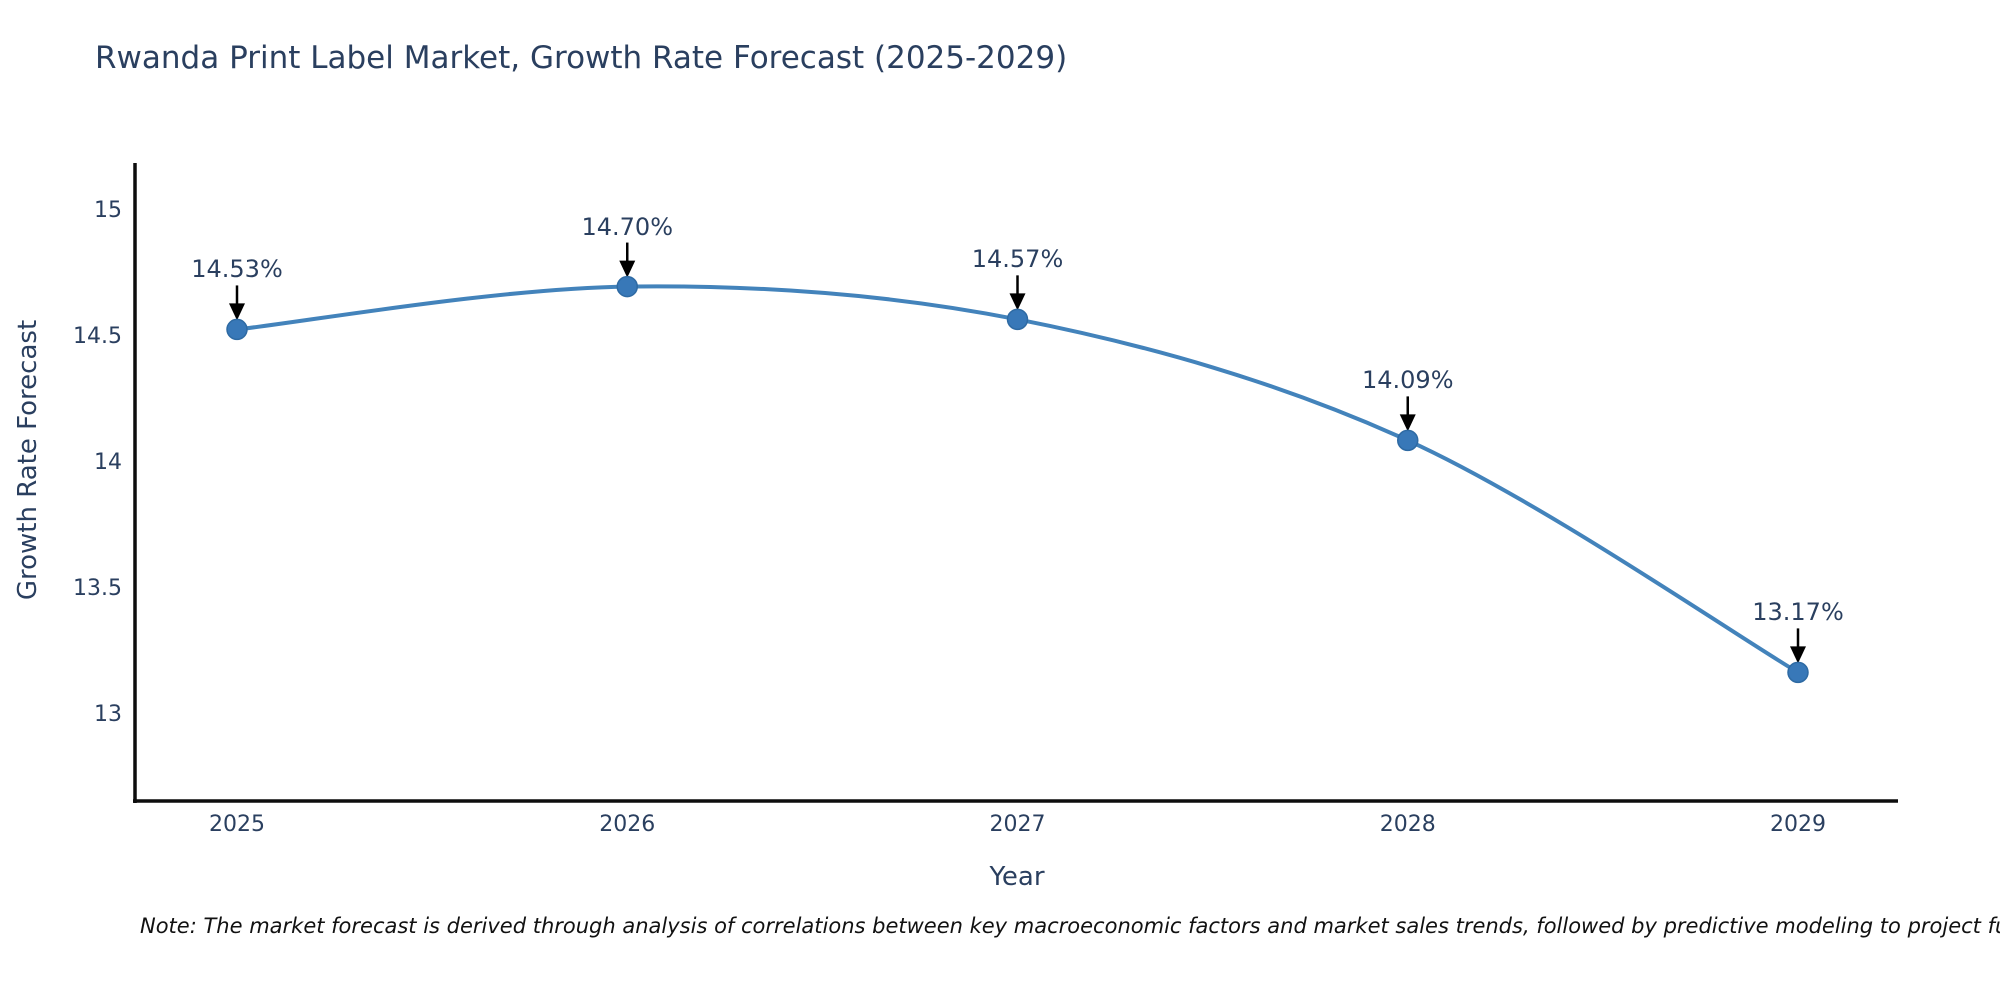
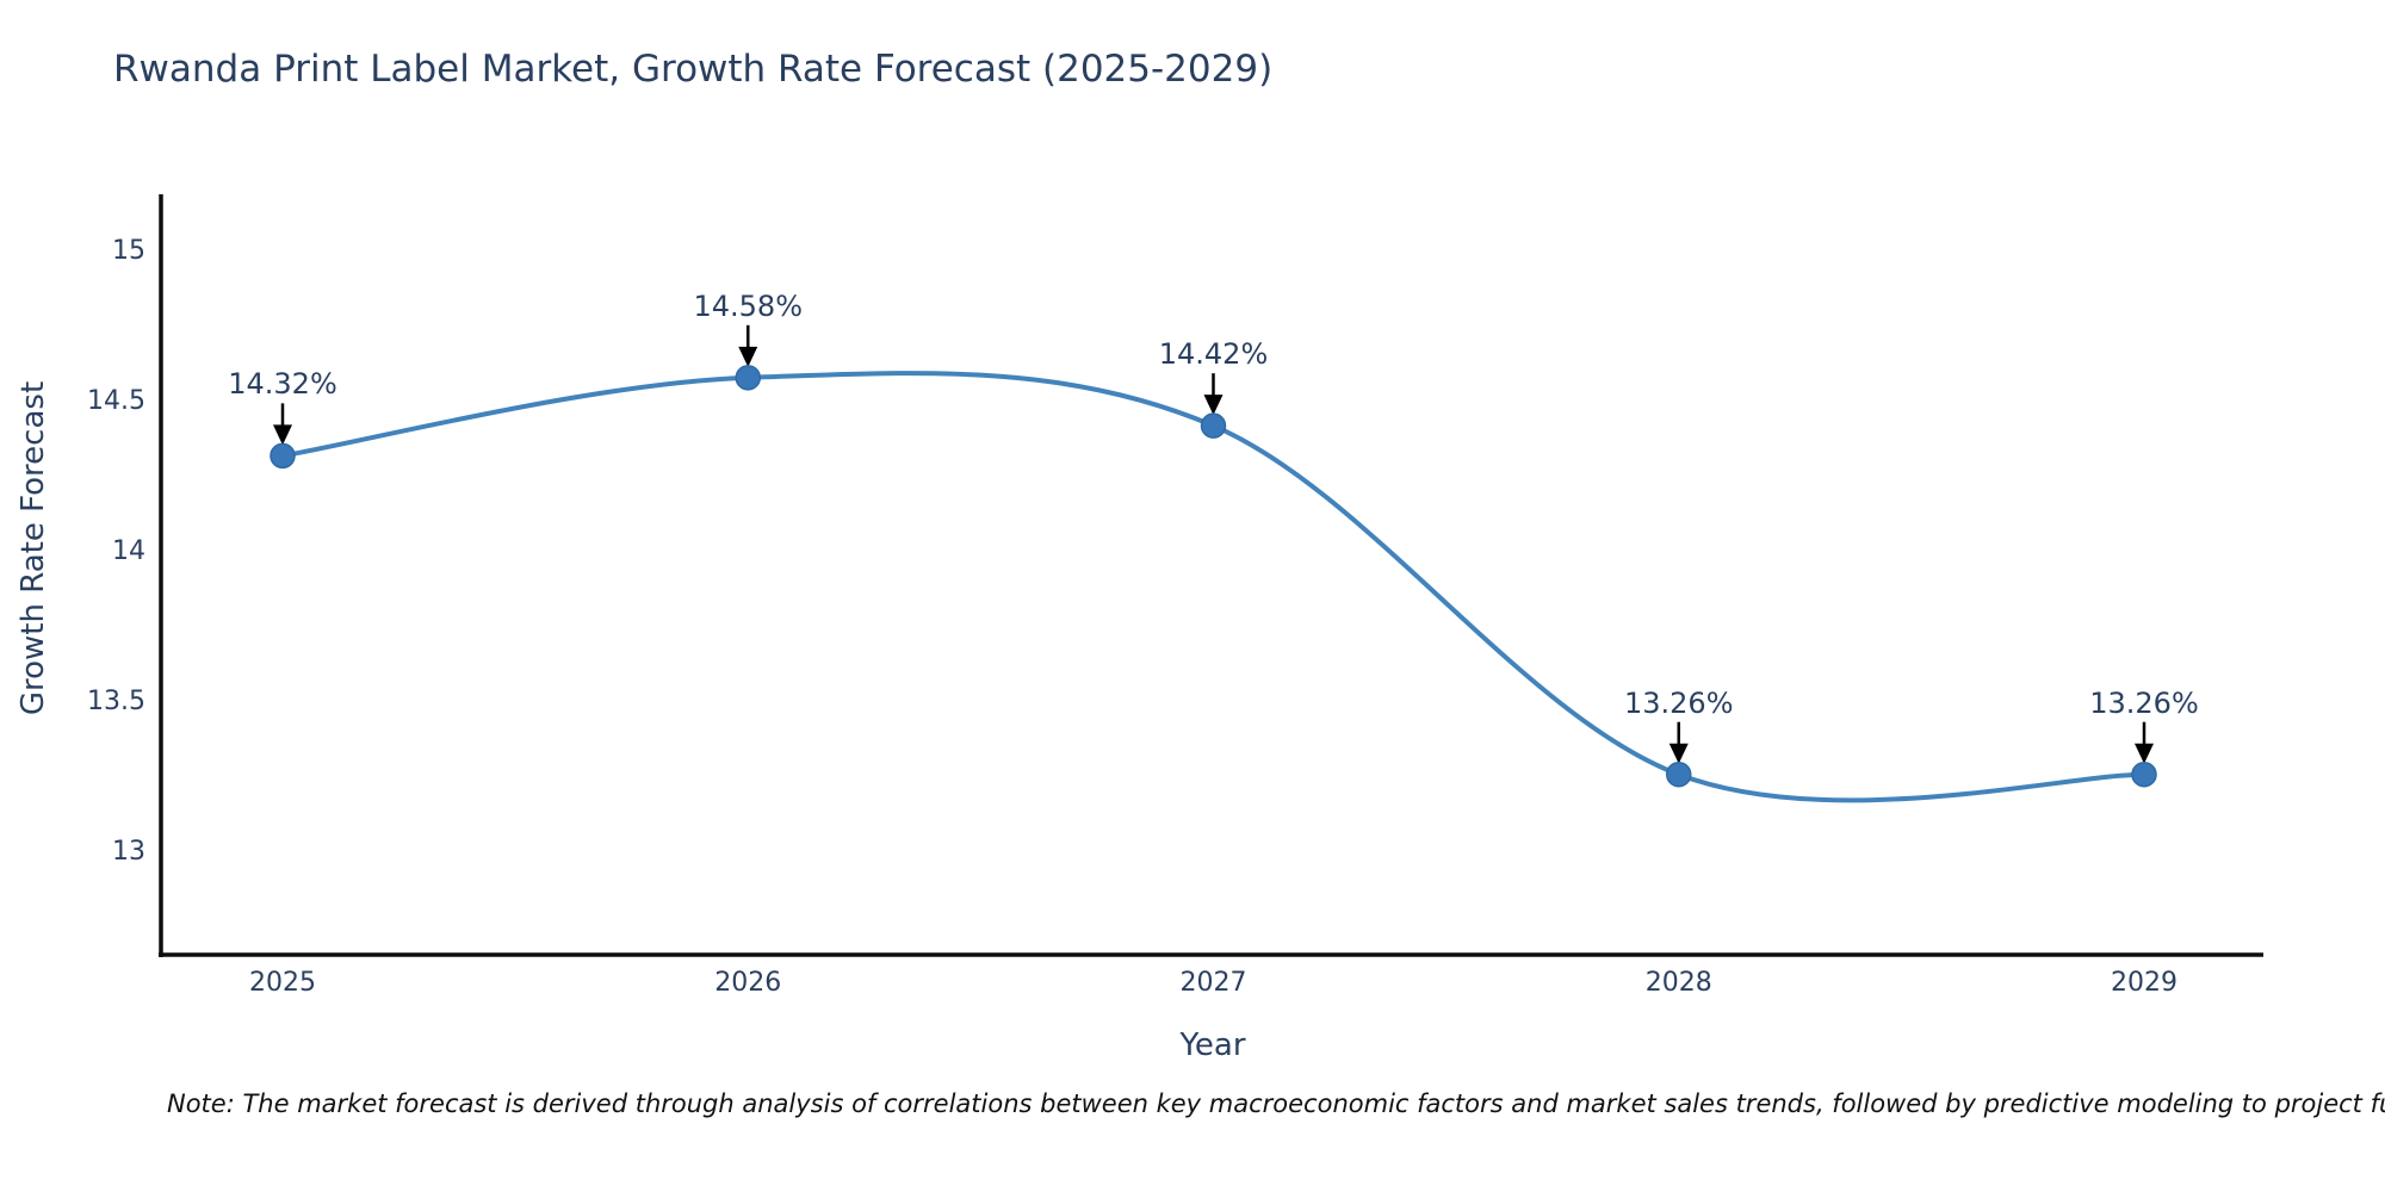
2025: 14.53% -> 14.32%
2026: 14.70% -> 14.58%
2027: 14.57% -> 14.42%
2028: 14.09% -> 13.26%
2029: 13.17% -> 13.26%
